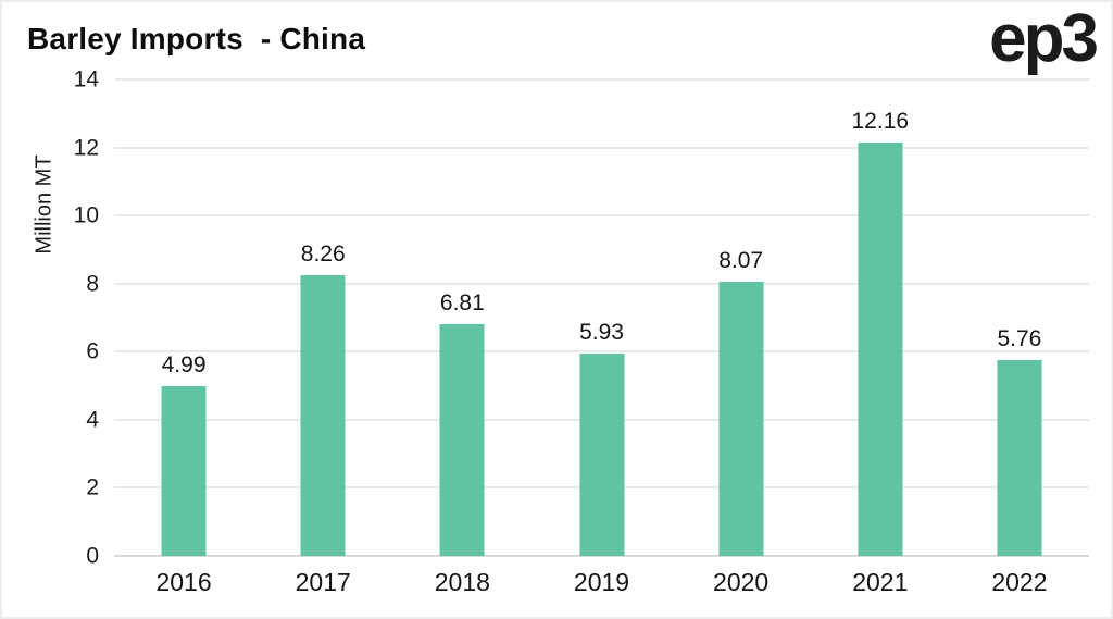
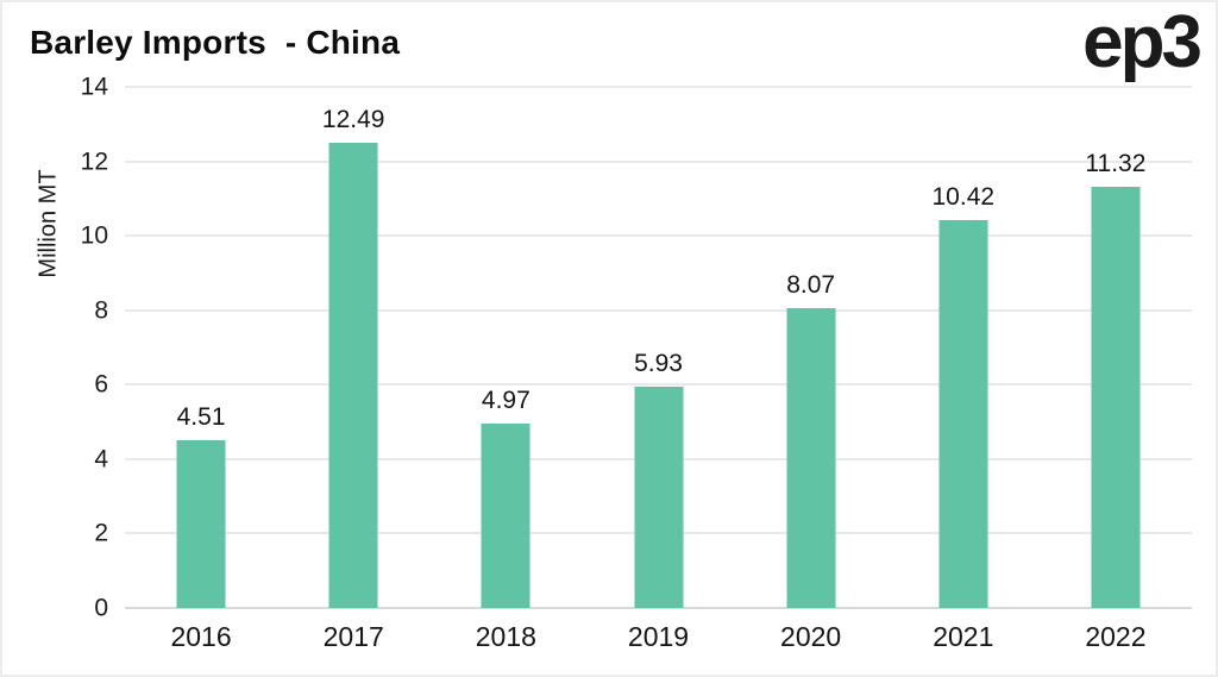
2016: 4.99 -> 4.51
2017: 8.26 -> 12.49
2018: 6.81 -> 4.97
2021: 12.16 -> 10.42
2022: 5.76 -> 11.32
